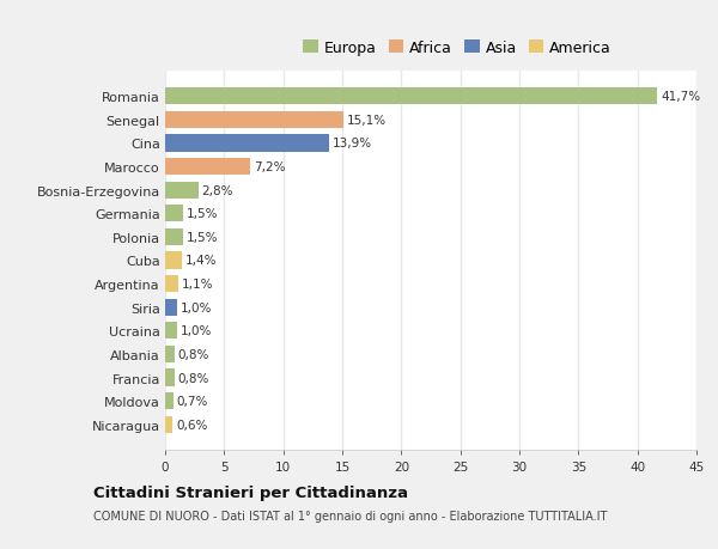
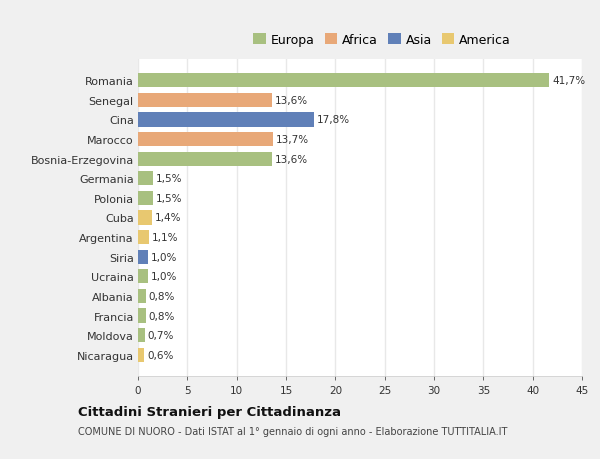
Senegal: 15,1% -> 13,6%
Cina: 13,9% -> 17,8%
Marocco: 7,2% -> 13,7%
Bosnia-Erzegovina: 2,8% -> 13,6%
